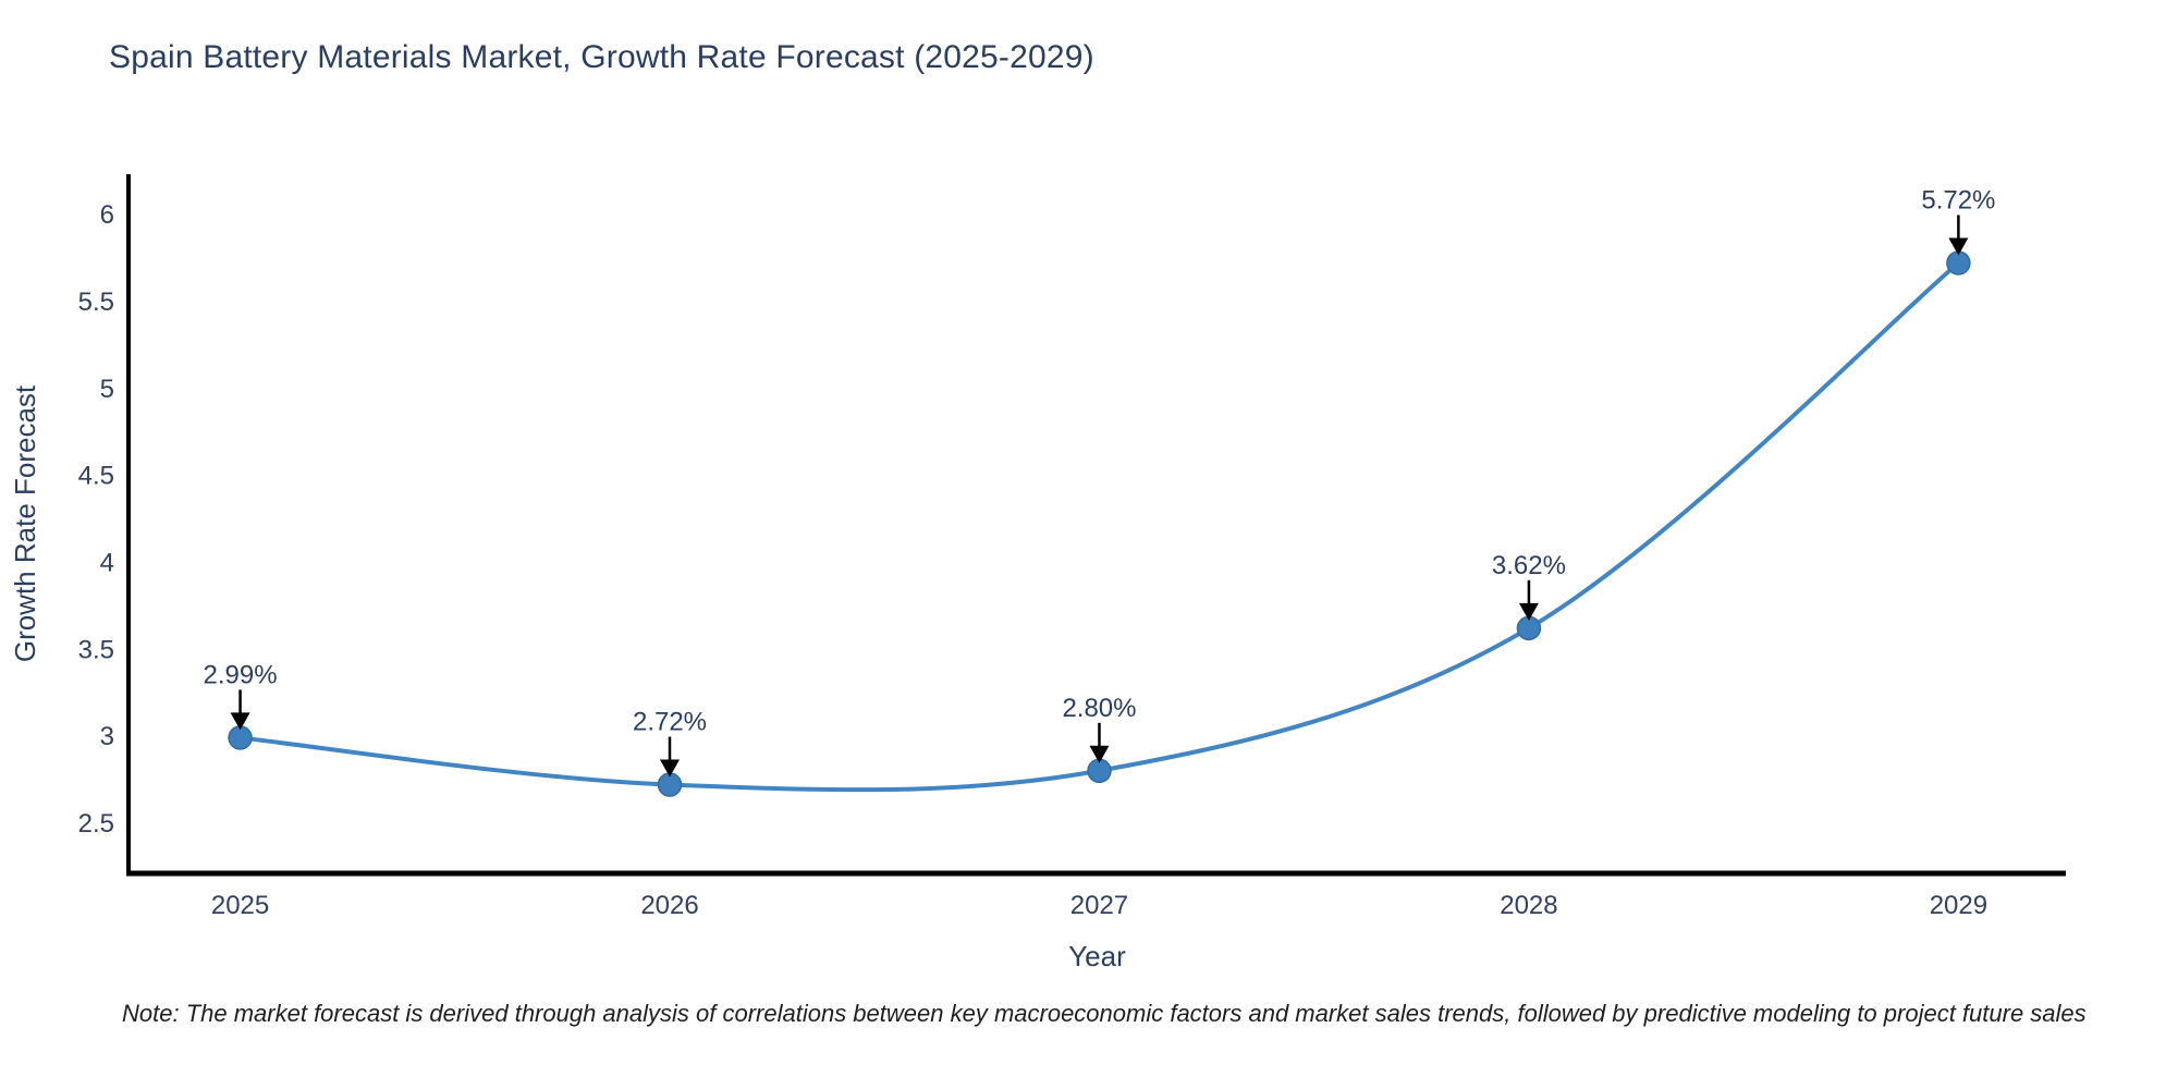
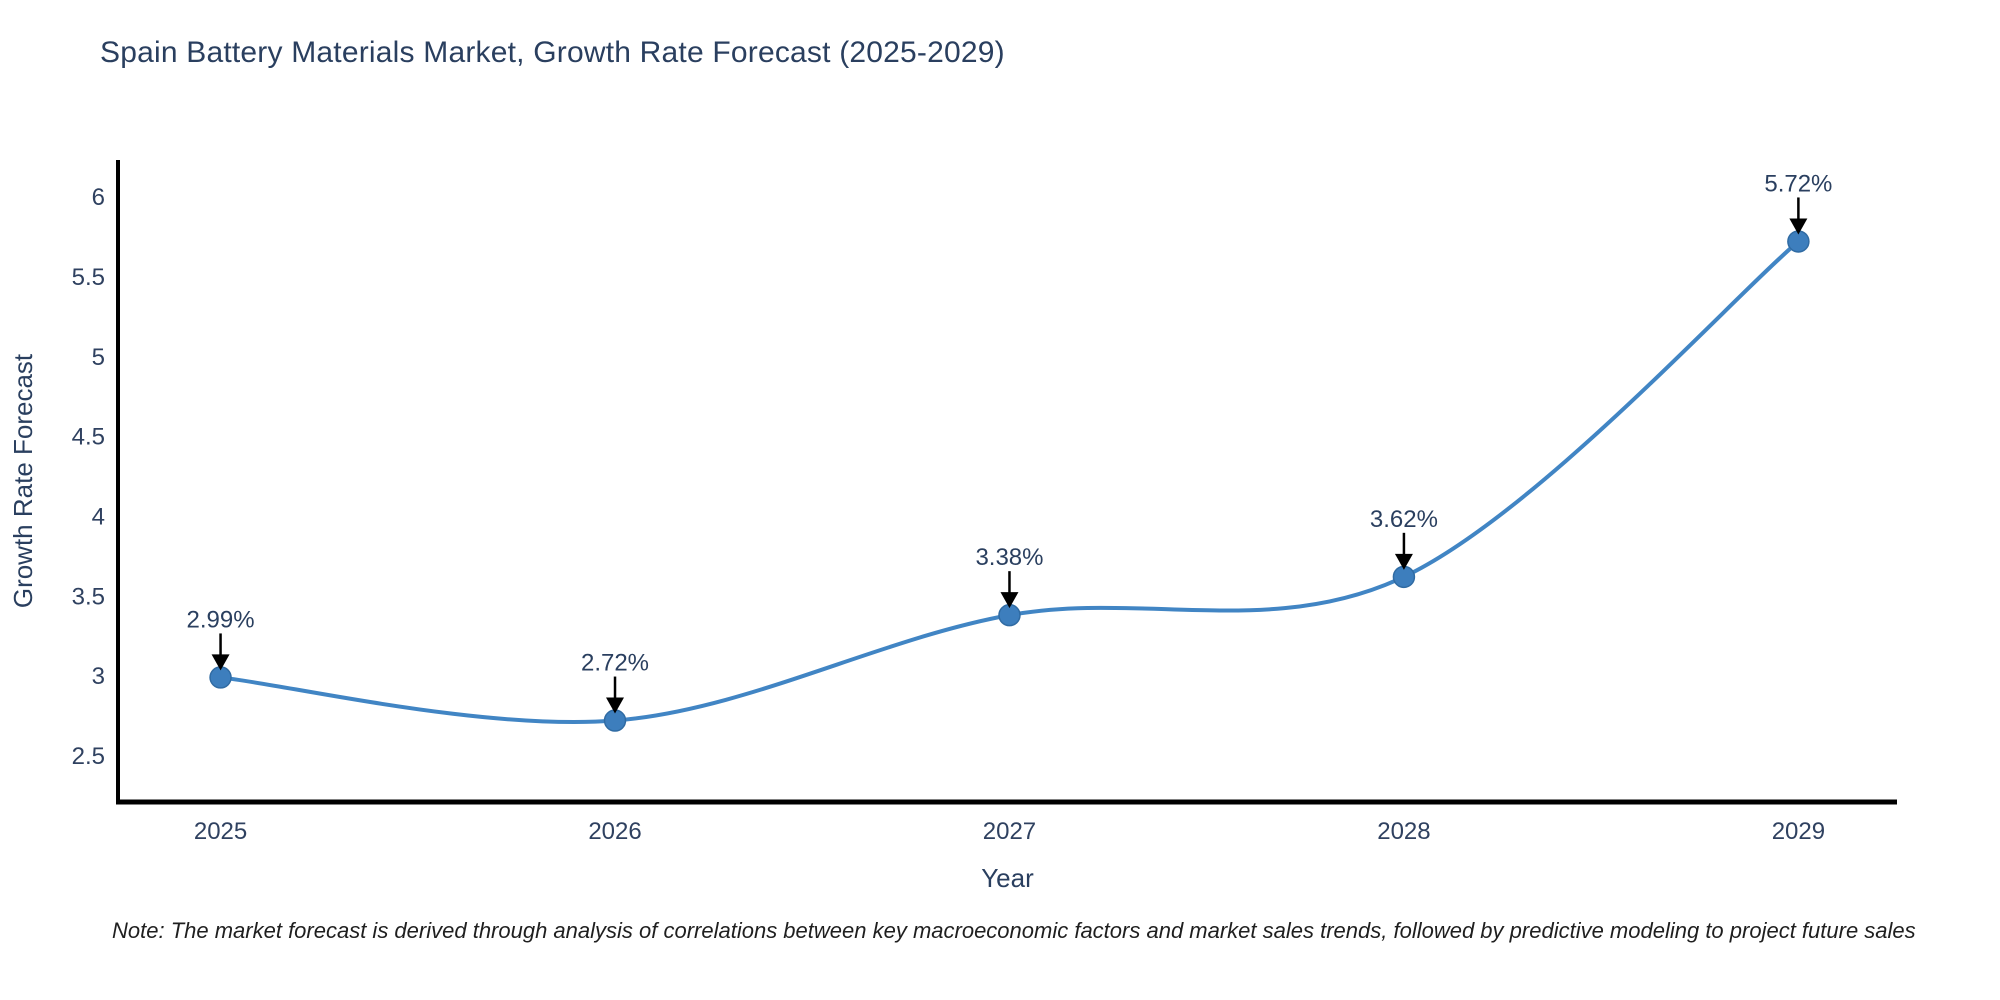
2027: 2.80% -> 3.38%
